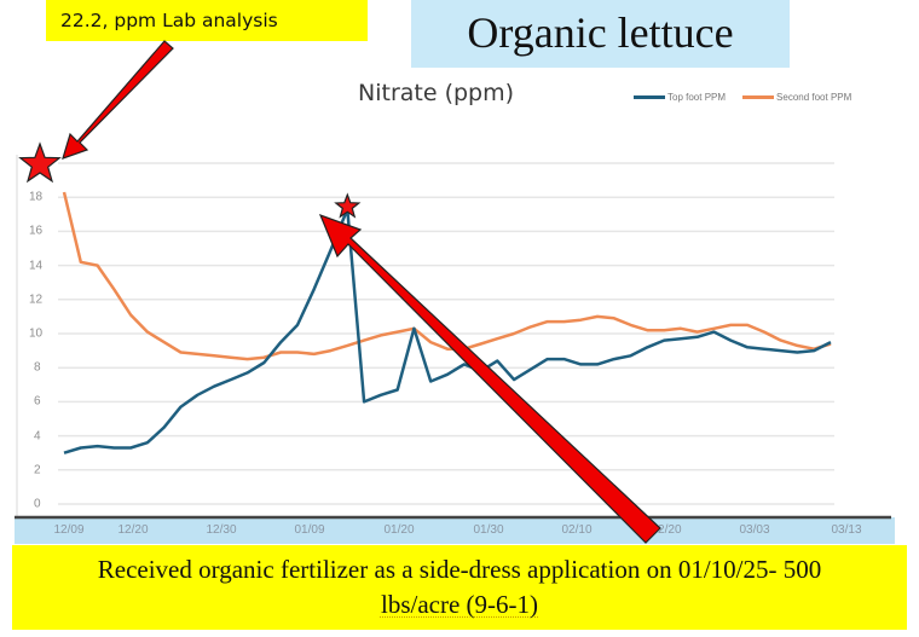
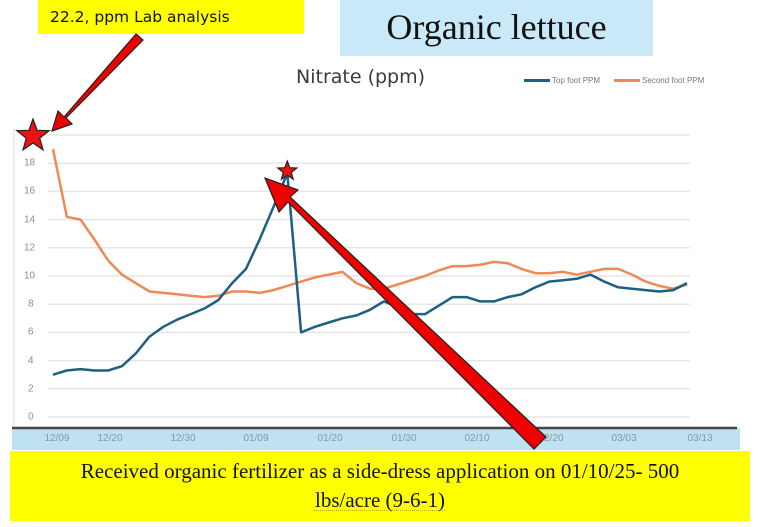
Second foot PPM/12/09: 18.3 -> 19.0
Top foot PPM/01/20: 10.3 -> 7.0
Top foot PPM/01/30: 8.4 -> 7.3
